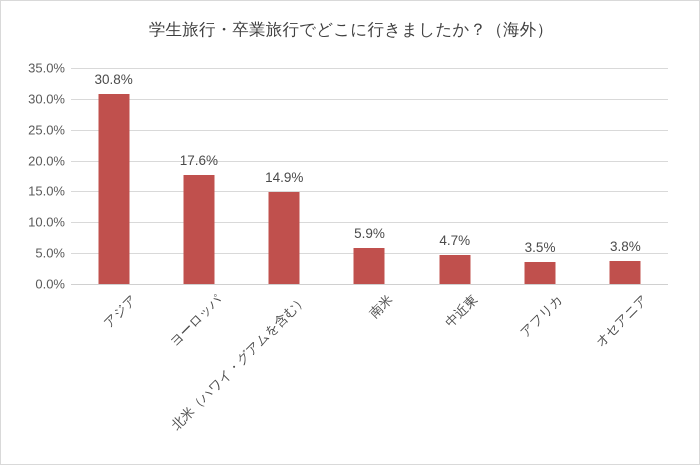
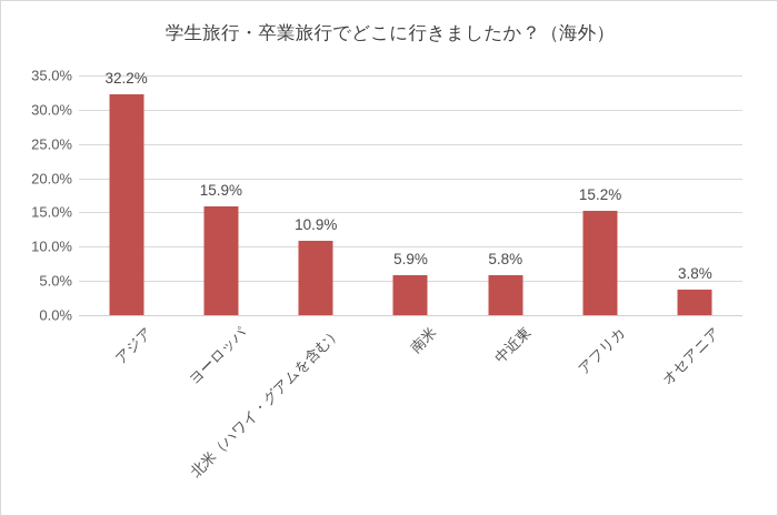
アジア: 30.8% -> 32.2%
ヨーロッパ: 17.6% -> 15.9%
北米（ハワイ・グアムを含む）: 14.9% -> 10.9%
中近東: 4.7% -> 5.8%
アフリカ: 3.5% -> 15.2%
